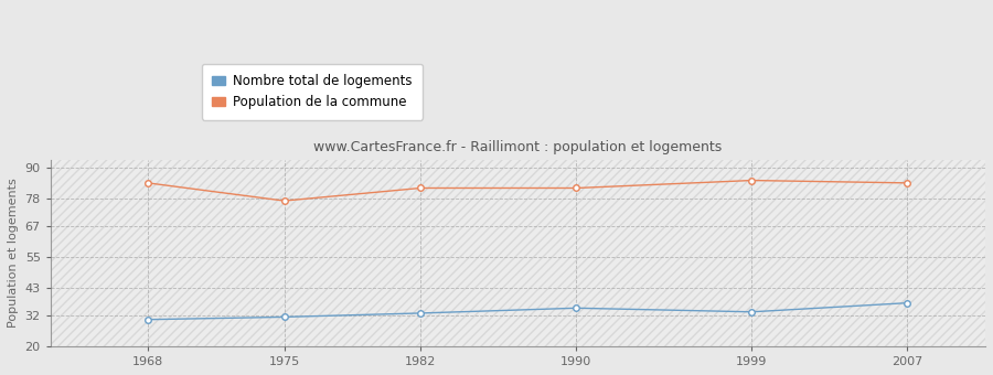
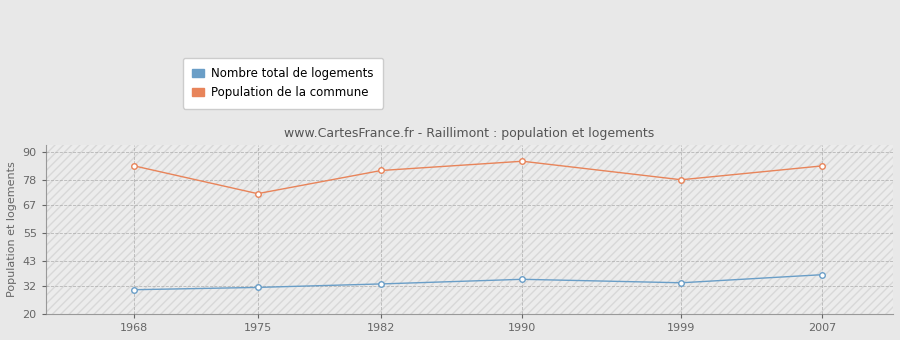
Population de la commune/1975: 77 -> 72
Population de la commune/1990: 82 -> 86
Population de la commune/1999: 85 -> 78
